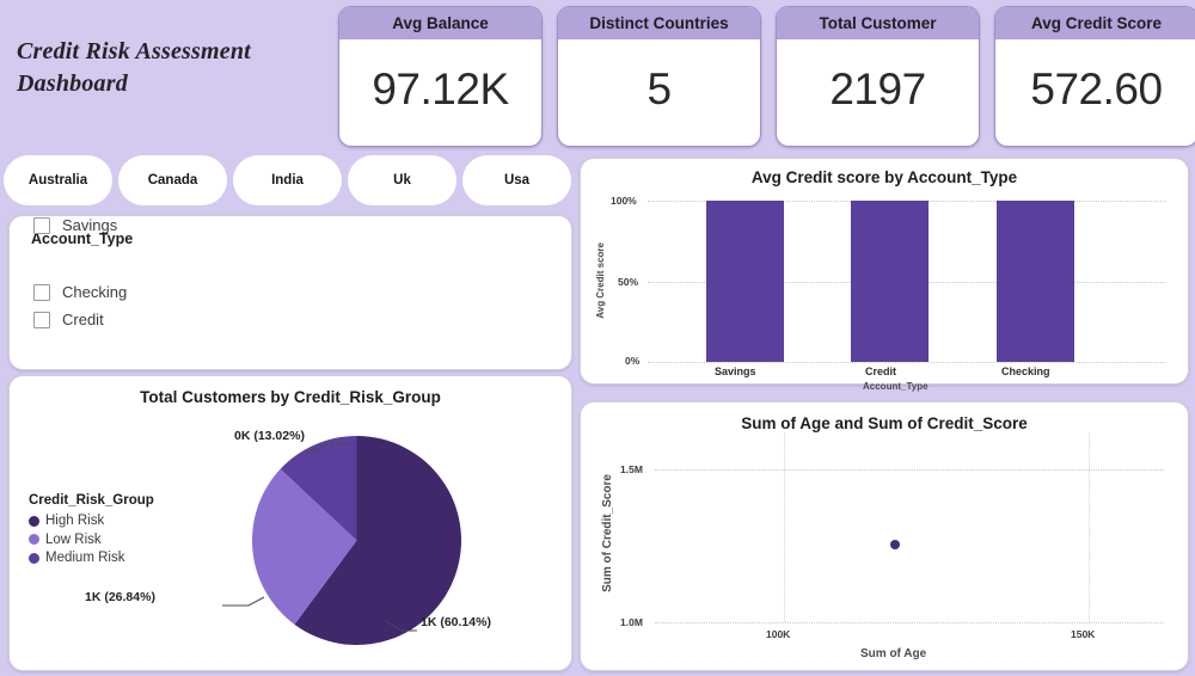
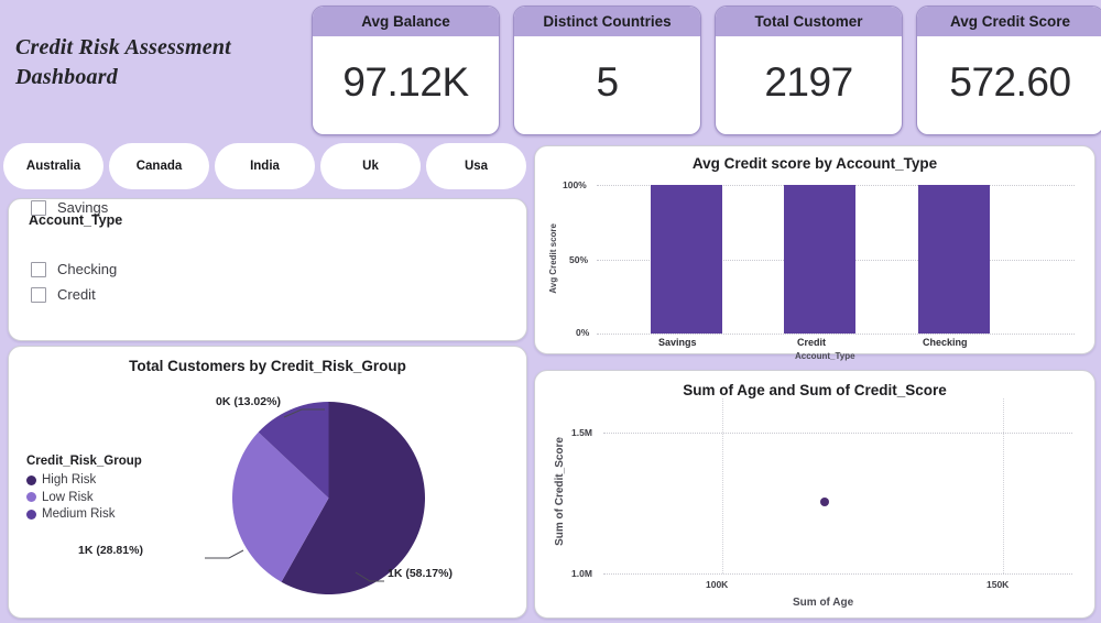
Total Customers by Credit_Risk_Group/High Risk: 60.14% -> 58.17%
Total Customers by Credit_Risk_Group/Low Risk: 26.84% -> 28.81%
